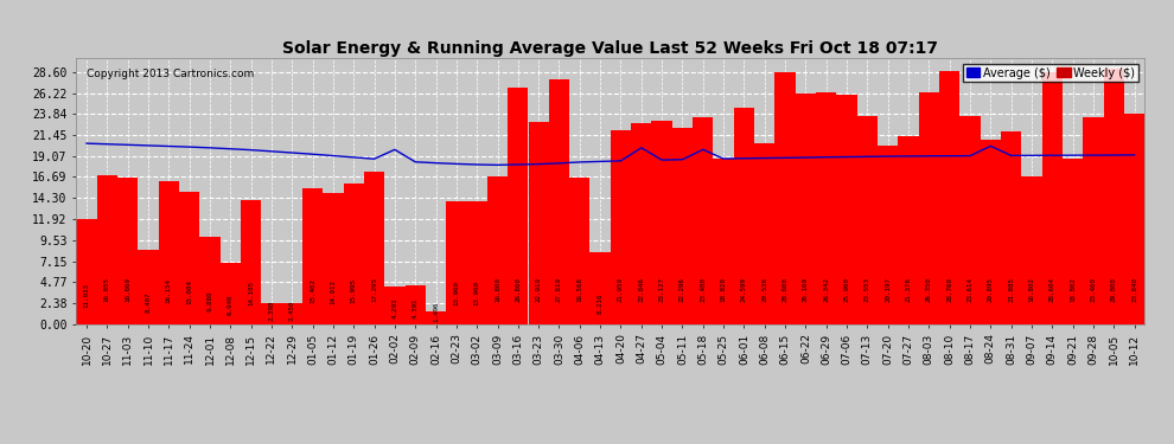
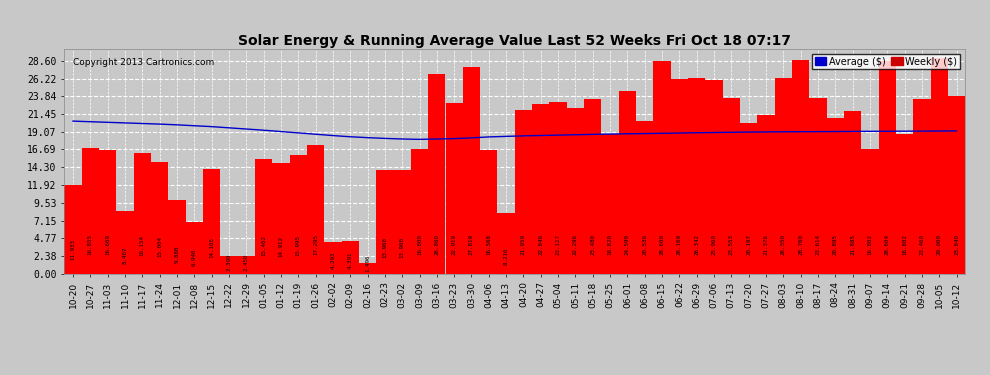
Average ($)/02-02: 19.8 -> 18.6
Average ($)/04-27: 20.0 -> 18.6
Average ($)/05-18: 19.8 -> 18.7
Average ($)/08-24: 20.2 -> 19.1
